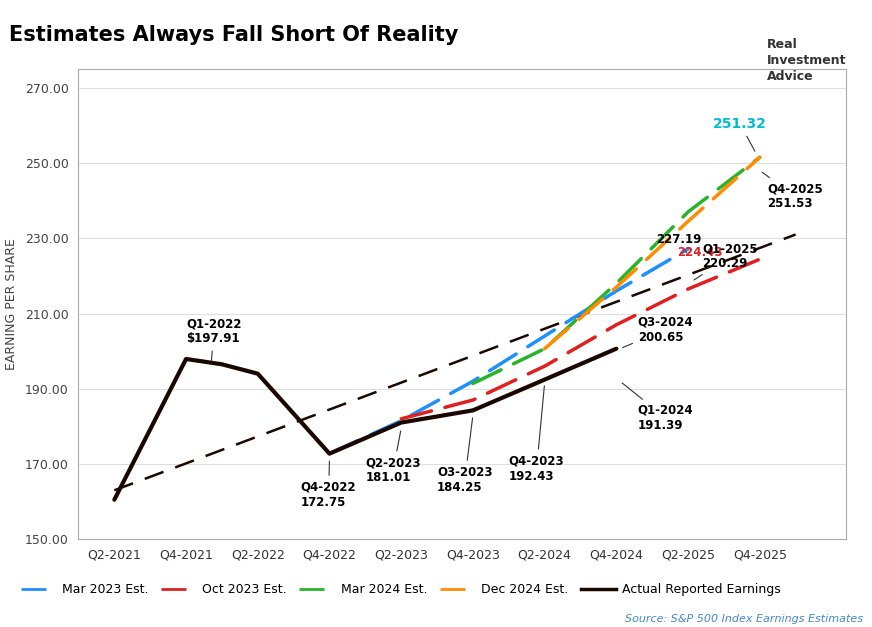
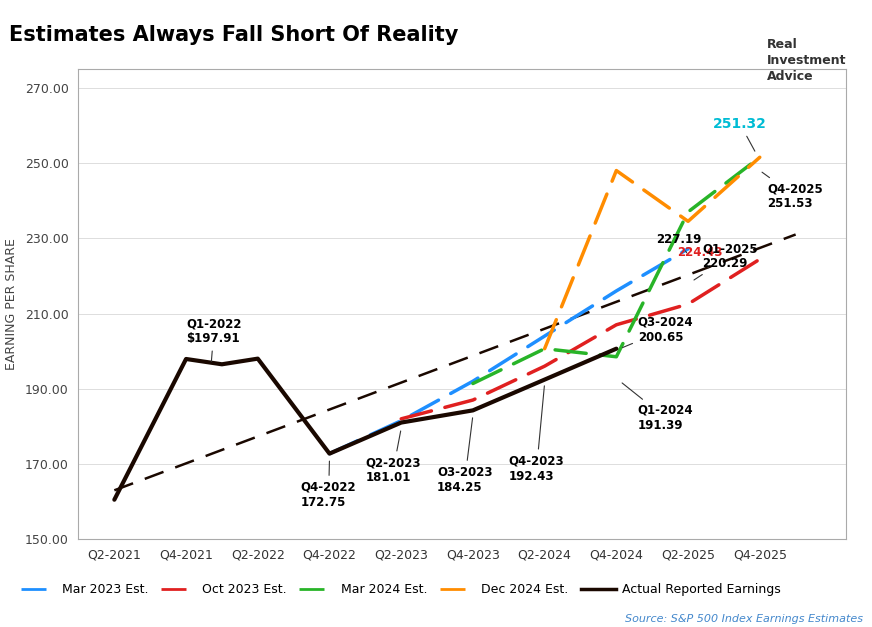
Actual Reported Earnings/Q2-2022: 194.0 -> 198.0
Mar 2024 Est./Q4-2024: 218.0 -> 198.5
Dec 2024 Est./Q4-2024: 217.0 -> 248.0
Oct 2023 Est./Q2-2025: 216.5 -> 212.5
